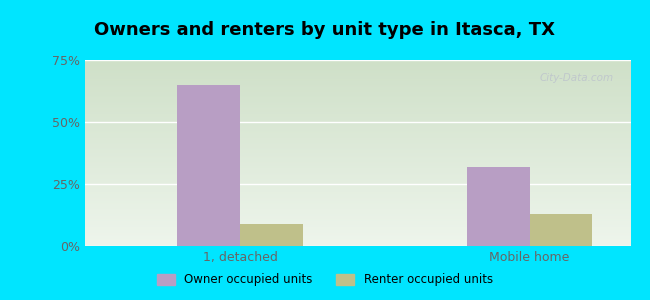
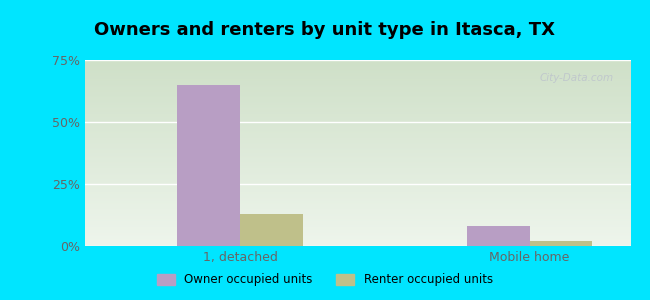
Renter occupied units/1, detached: 9% -> 13%
Owner occupied units/Mobile home: 32% -> 8%
Renter occupied units/Mobile home: 13% -> 2%
